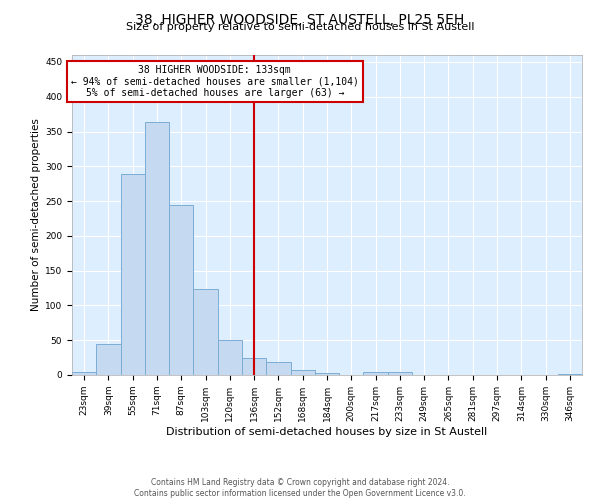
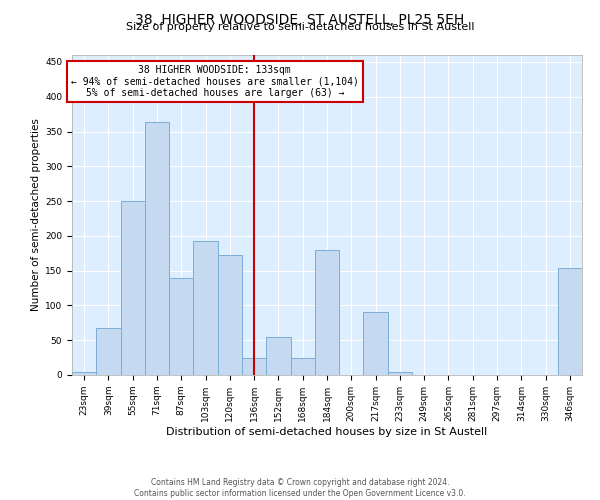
39sqm: 45 -> 68
55sqm: 289 -> 250
87sqm: 244 -> 140
103sqm: 124 -> 192
120sqm: 50 -> 172
152sqm: 19 -> 54
168sqm: 7 -> 24
184sqm: 3 -> 180
217sqm: 4 -> 90
346sqm: 2 -> 154
